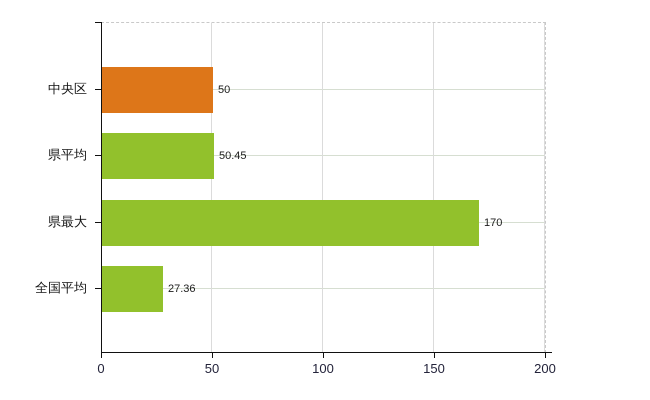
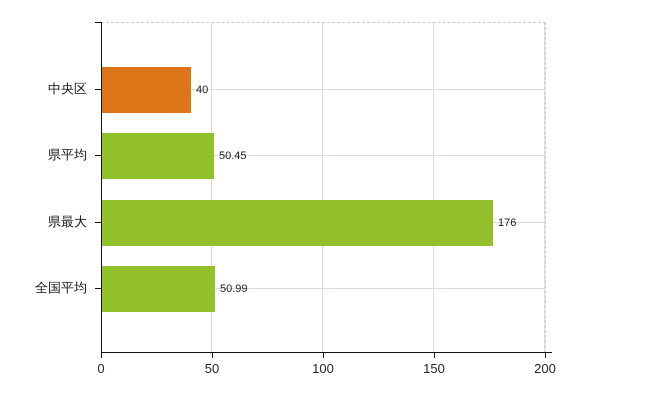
中央区: 50 -> 40
県最大: 170 -> 176
全国平均: 27.36 -> 50.99
